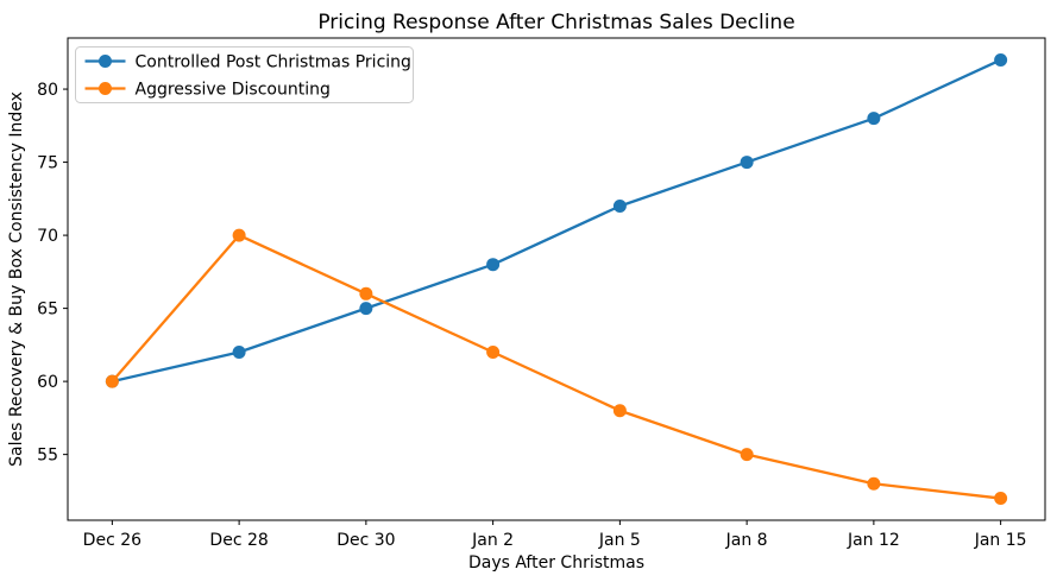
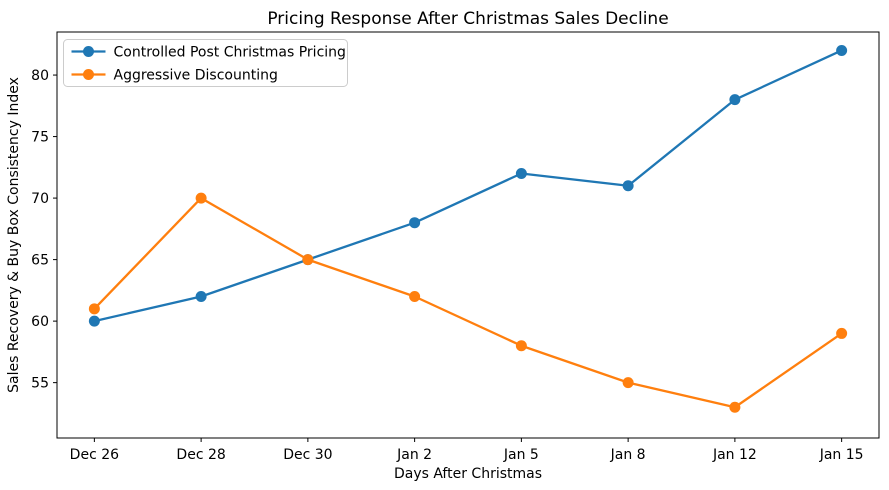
Aggressive Discounting/Dec 26: 60 -> 61
Aggressive Discounting/Dec 30: 66 -> 65
Controlled Post Christmas Pricing/Jan 8: 75 -> 71
Aggressive Discounting/Jan 15: 52 -> 59
